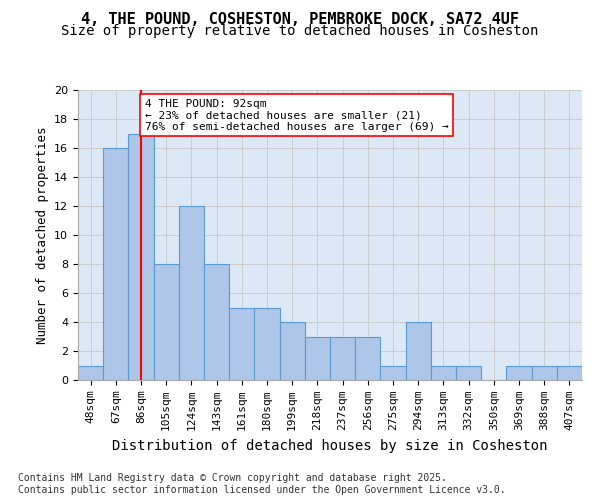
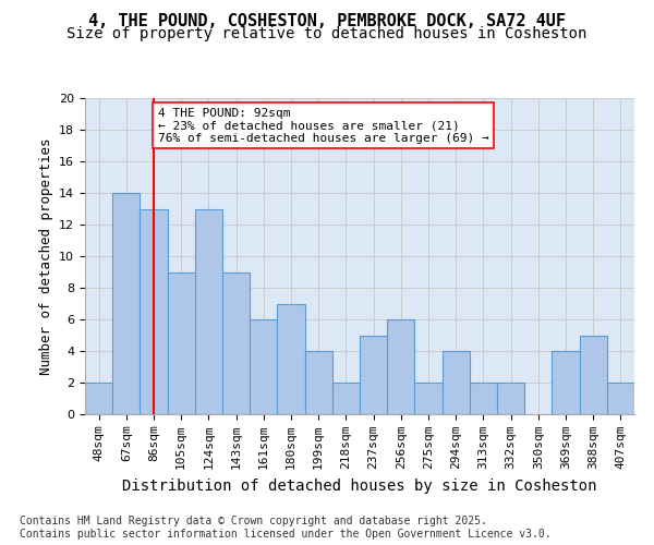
48sqm: 1 -> 2
67sqm: 16 -> 14
86sqm: 17 -> 13
105sqm: 8 -> 9
124sqm: 12 -> 13
143sqm: 8 -> 9
161sqm: 5 -> 6
180sqm: 5 -> 7
218sqm: 3 -> 2
237sqm: 3 -> 5
256sqm: 3 -> 6
275sqm: 1 -> 2
313sqm: 1 -> 2
332sqm: 1 -> 2
369sqm: 1 -> 4
388sqm: 1 -> 5
407sqm: 1 -> 2
